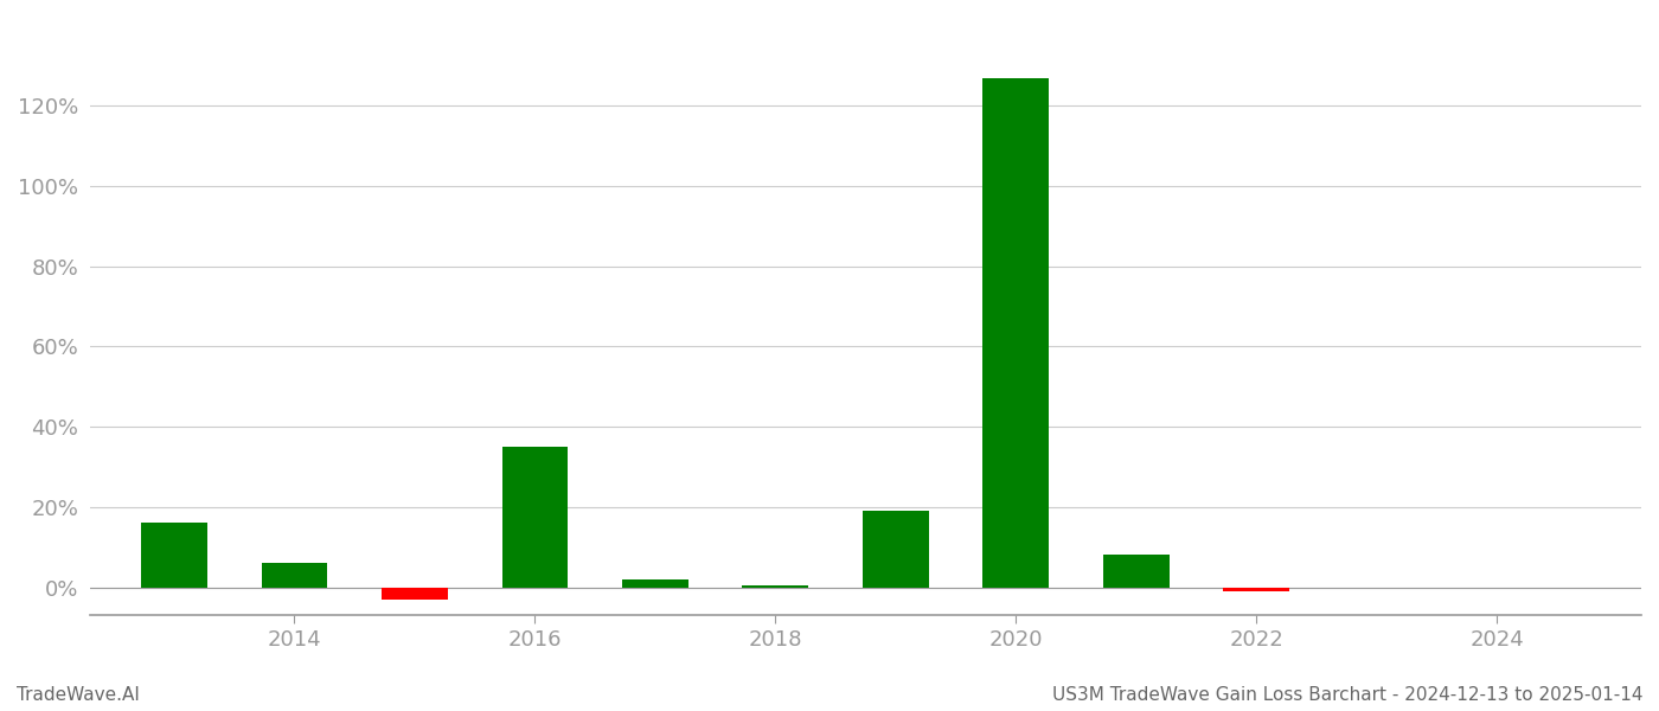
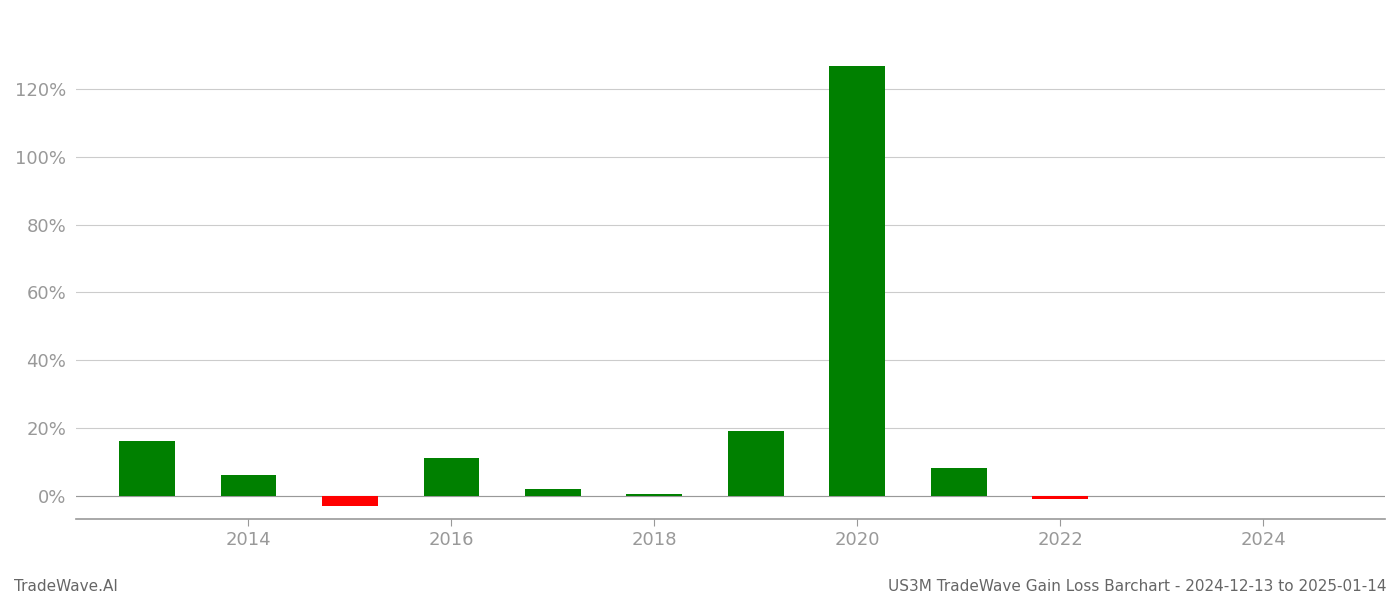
2016: 35.0% -> 11.0%
